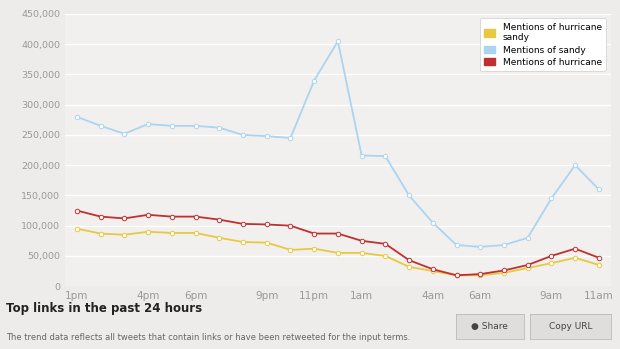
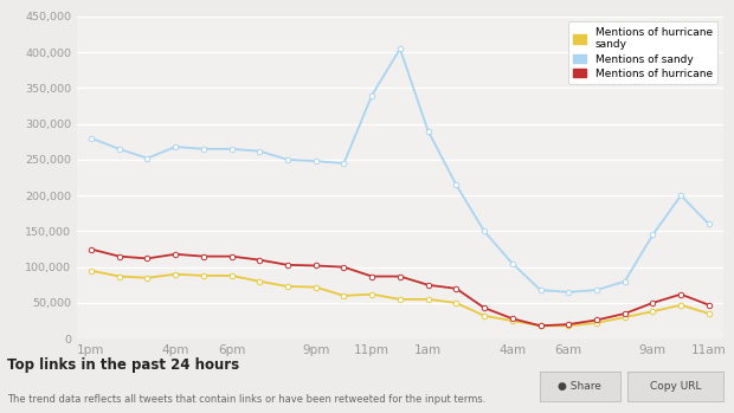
Mentions of sandy/1am: 216,000 -> 290,000
